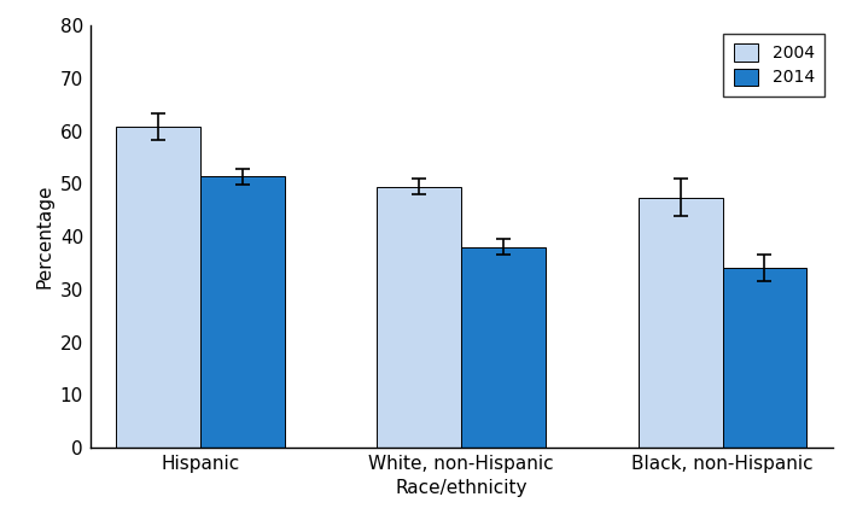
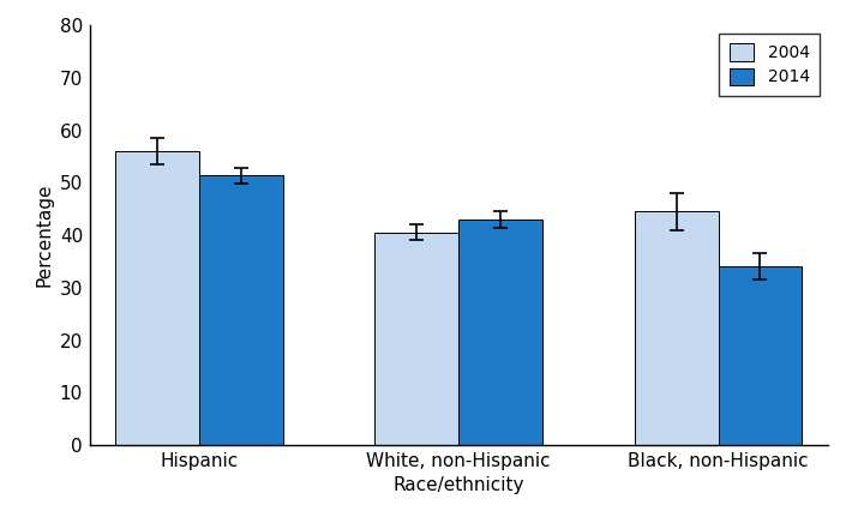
2004/Hispanic: 60.9 -> 56.0
2004/White, non-Hispanic: 49.5 -> 40.5
2014/White, non-Hispanic: 38.0 -> 43.0
2004/Black, non-Hispanic: 47.4 -> 44.5
